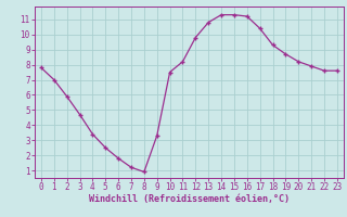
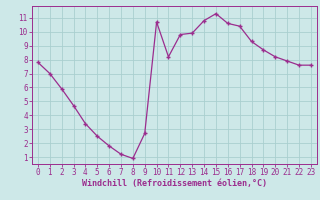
9: 3.3 -> 2.7
10: 7.5 -> 10.7
13: 10.8 -> 9.9
14: 11.3 -> 10.8
16: 11.2 -> 10.6
